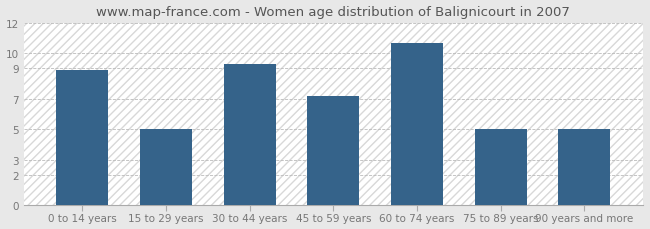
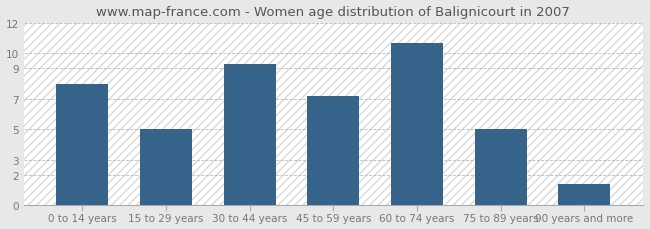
0 to 14 years: 8.9 -> 8.0
90 years and more: 5.0 -> 1.4
